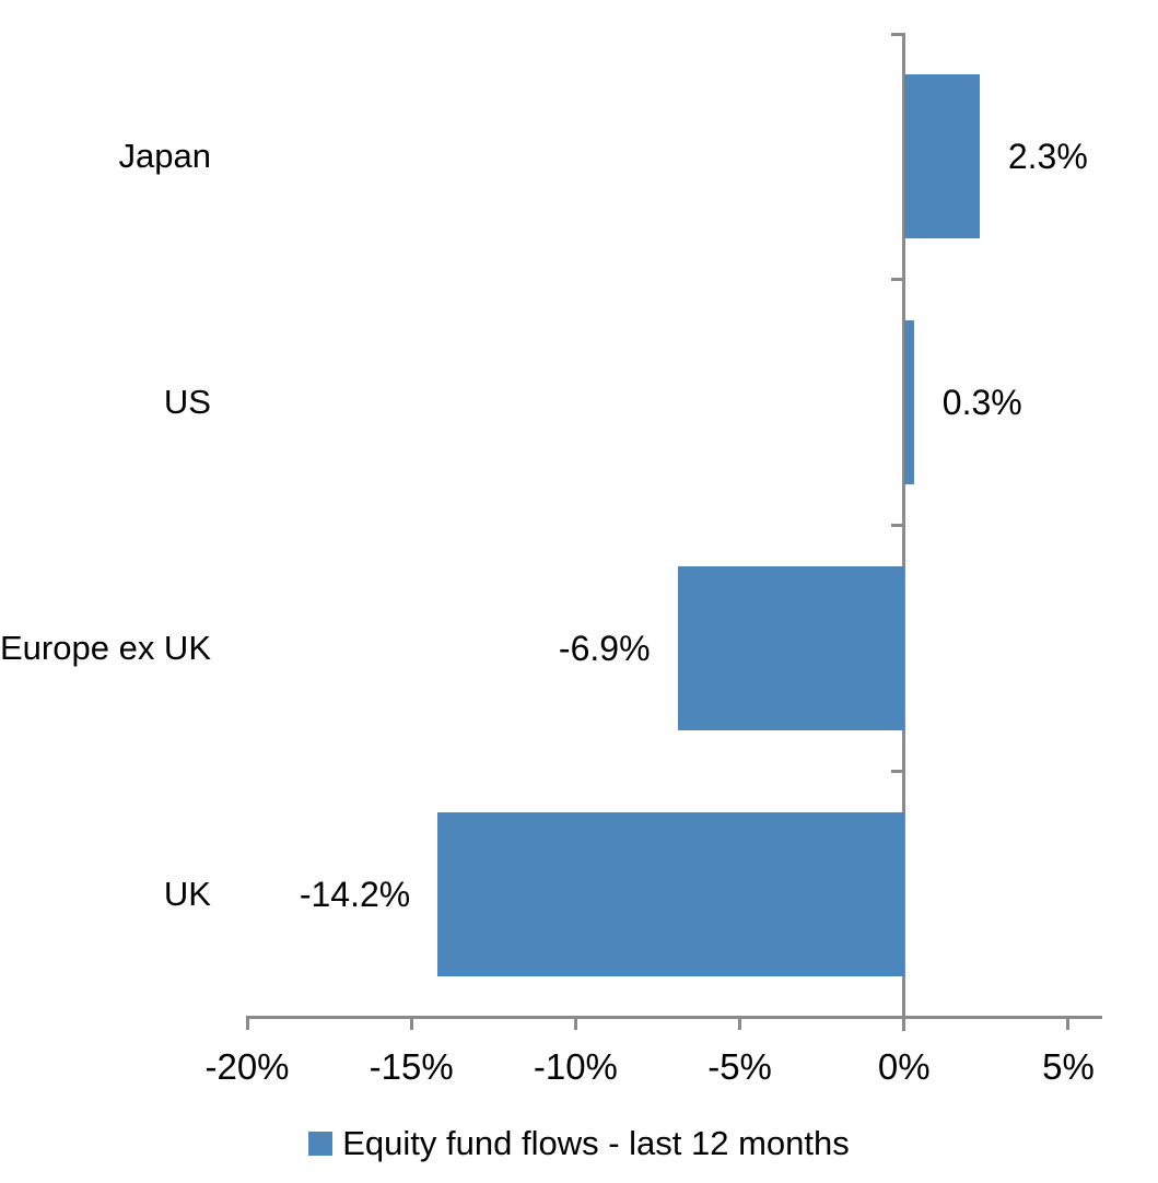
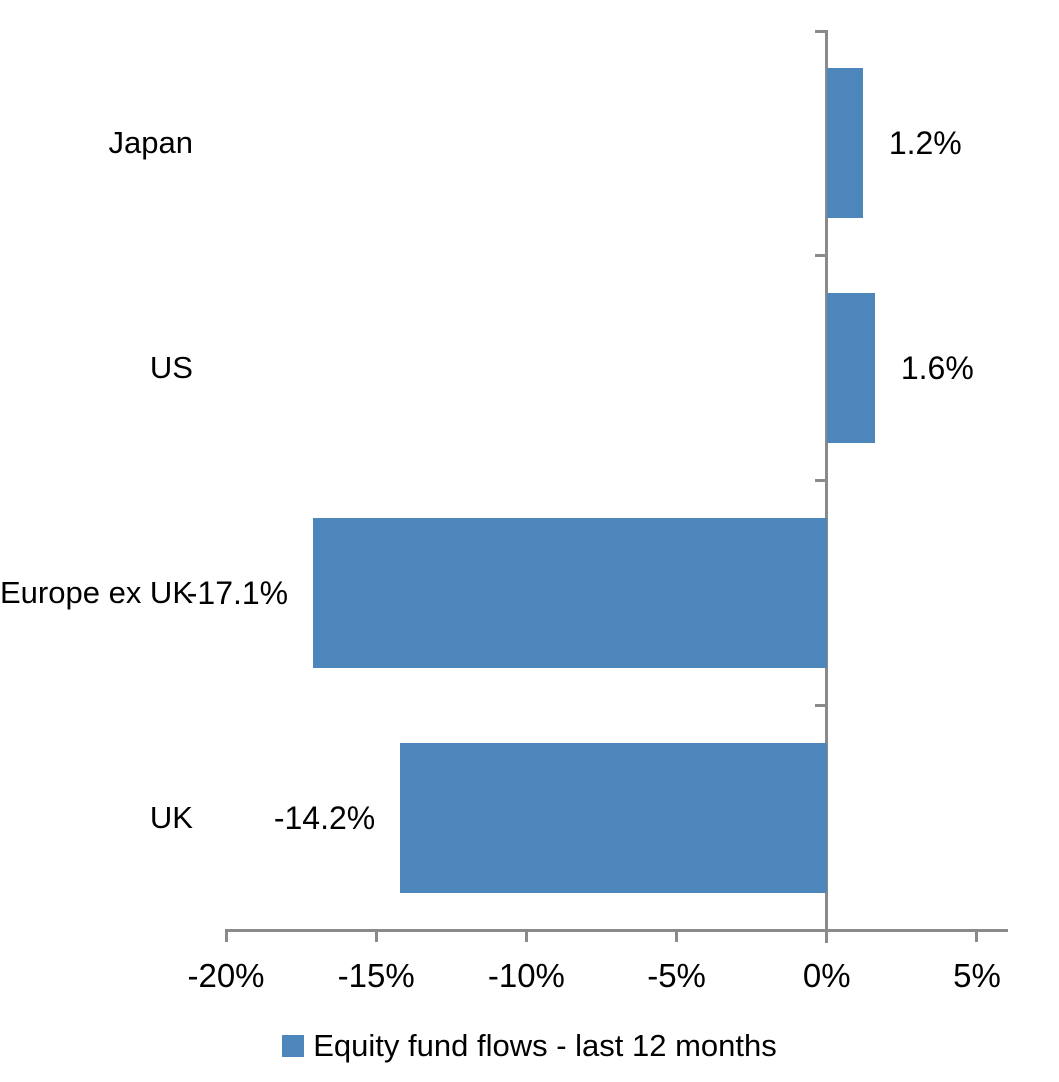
Japan: 2.3% -> 1.2%
US: 0.3% -> 1.6%
Europe ex UK: -6.9% -> -17.1%
